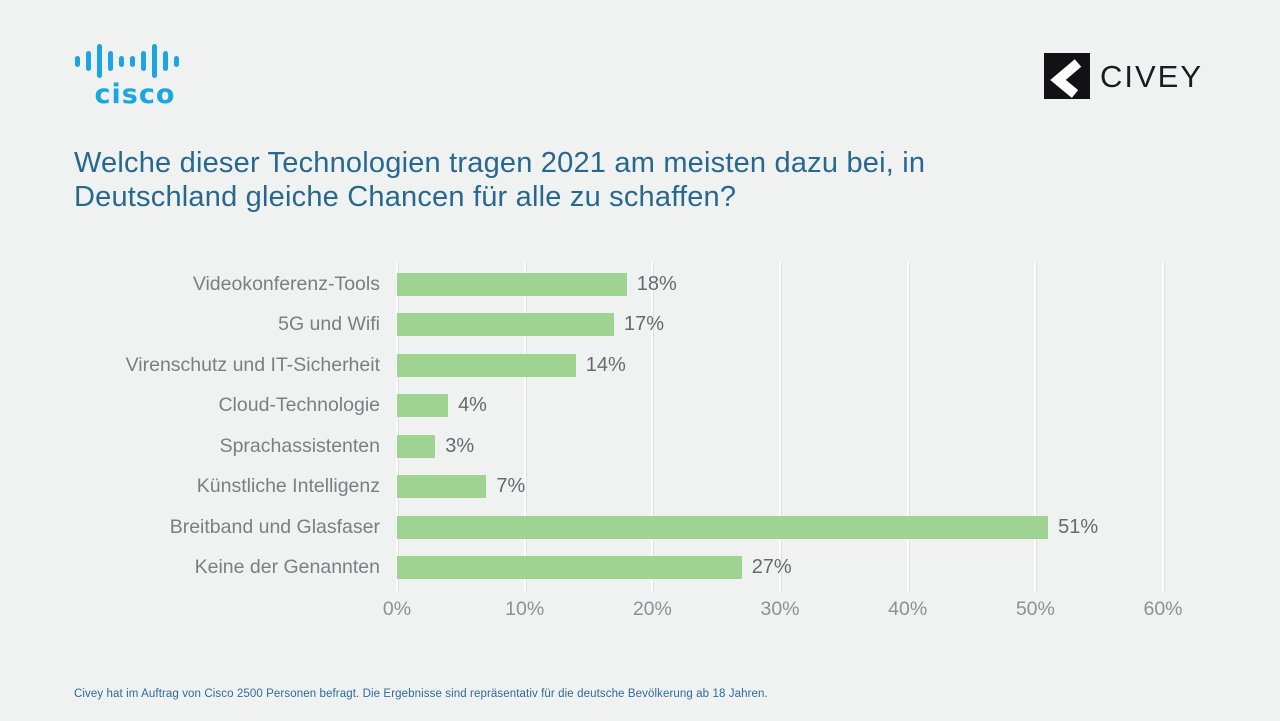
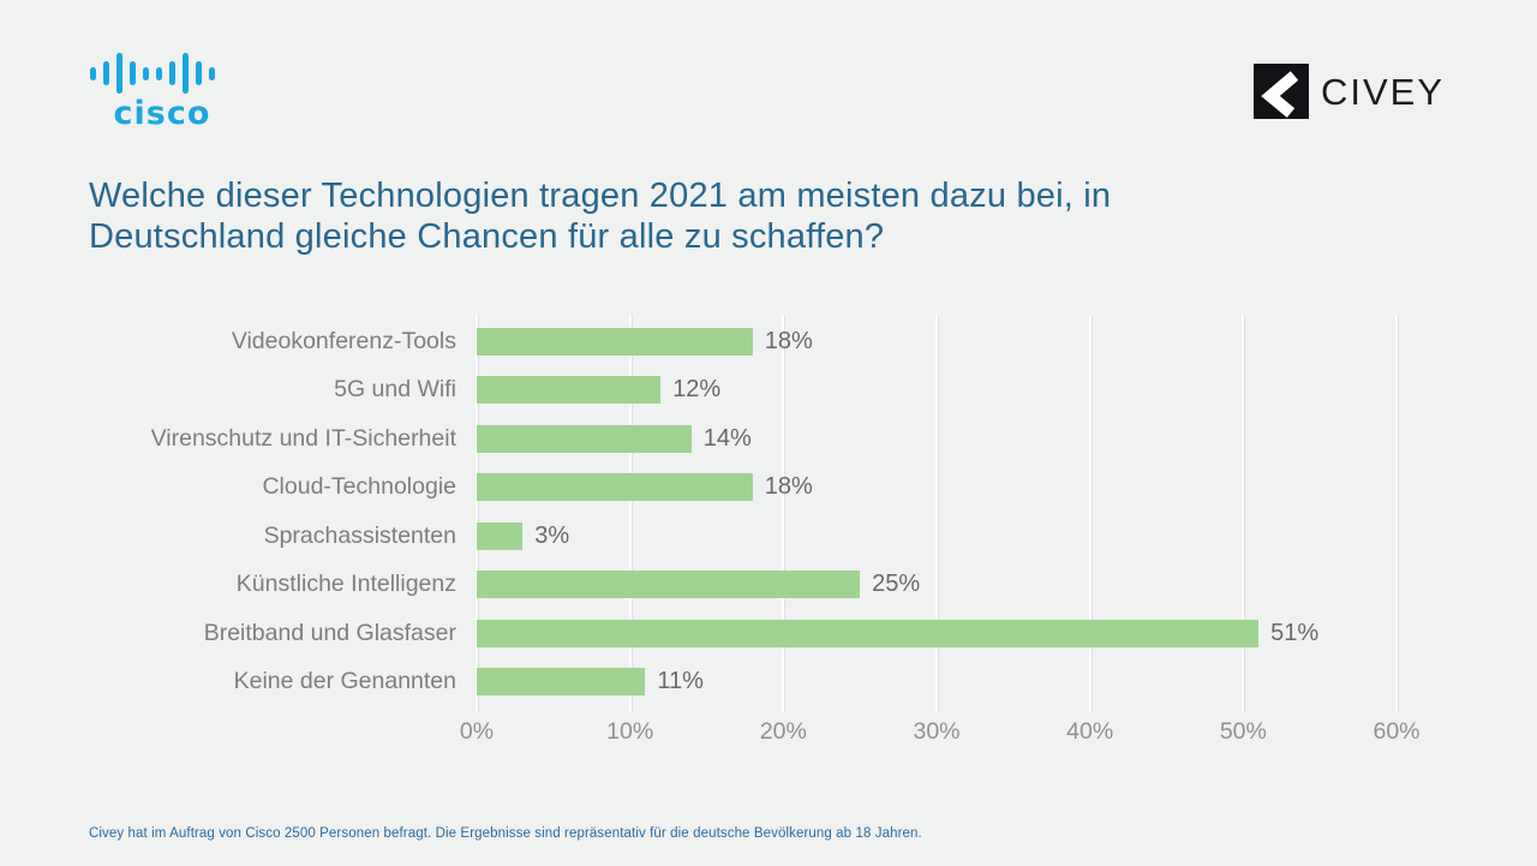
5G und Wifi: 17% -> 12%
Cloud-Technologie: 4% -> 18%
Künstliche Intelligenz: 7% -> 25%
Keine der Genannten: 27% -> 11%
